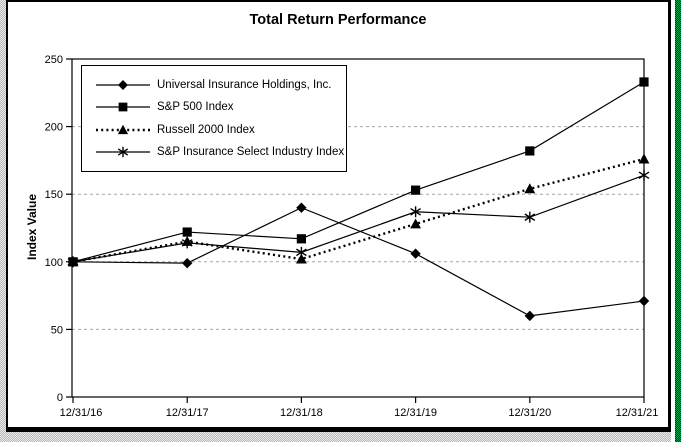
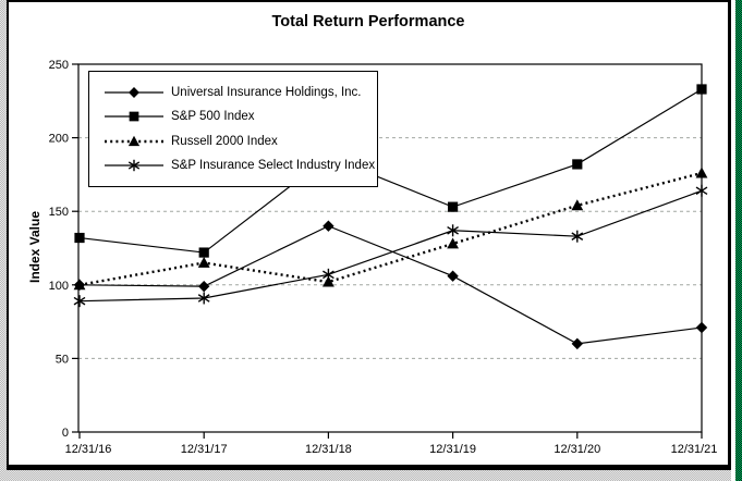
S&P 500 Index/12/31/16: 100 -> 132
S&P Insurance Select Industry Index/12/31/16: 100 -> 89
S&P Insurance Select Industry Index/12/31/17: 114 -> 91
S&P 500 Index/12/31/18: 117 -> 187
